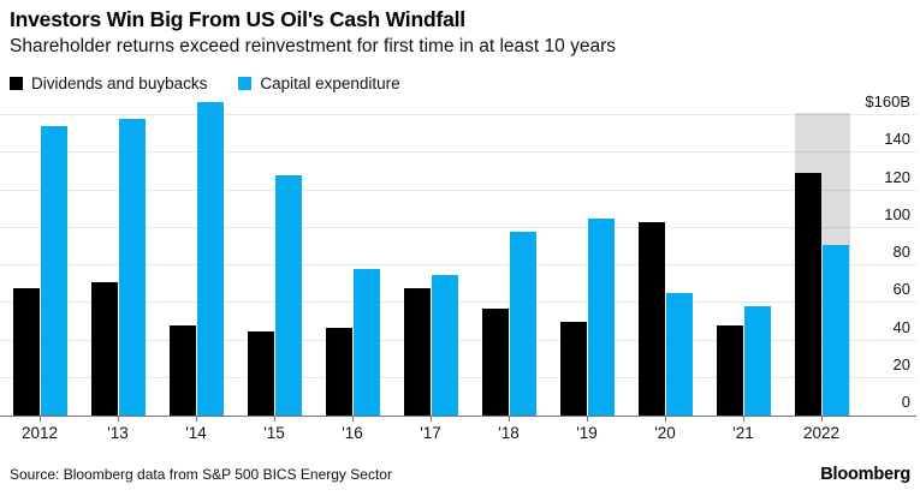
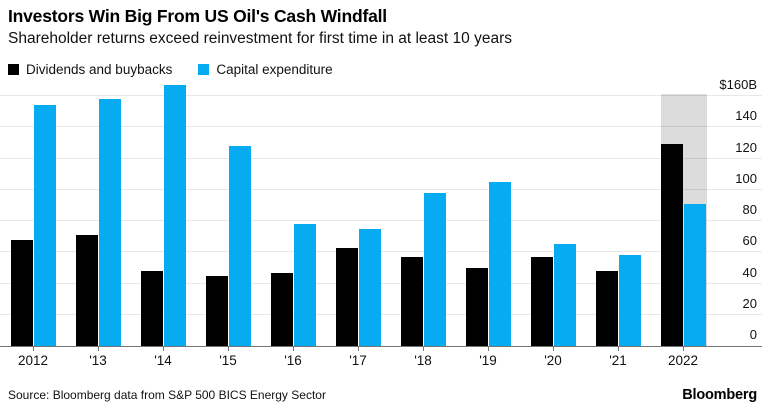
Dividends and buybacks/'17: $68B -> $63B
Dividends and buybacks/'20: $103B -> $57B
